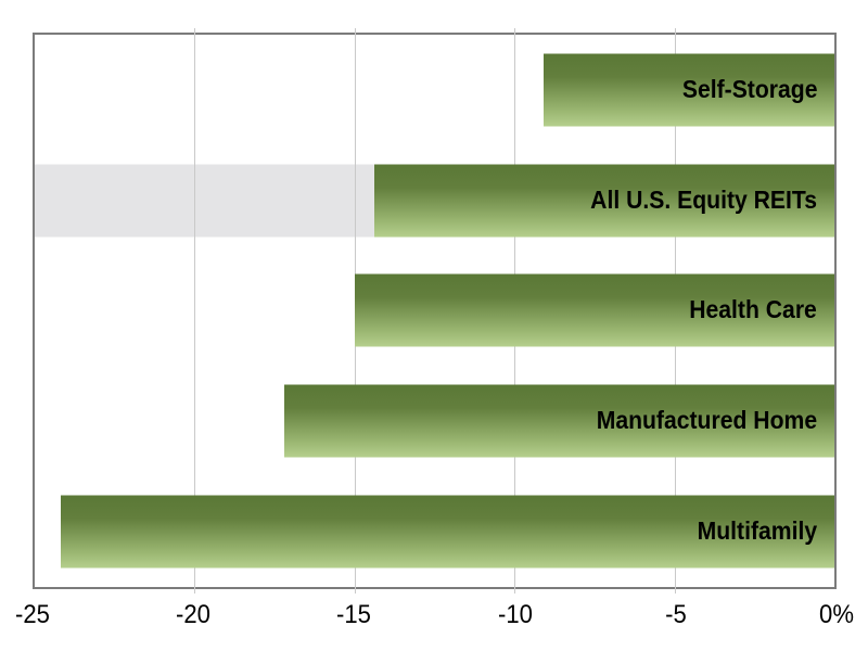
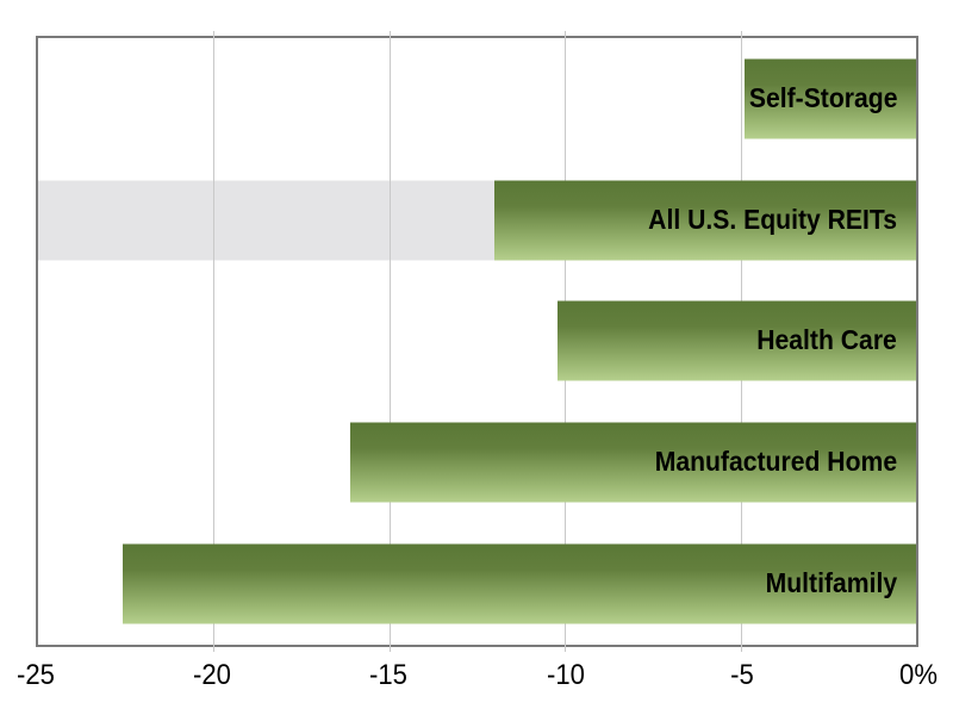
Self-Storage: -9.1% -> -4.9%
All U.S. Equity REITs: -14.4% -> -12.0%
Health Care: -15.0% -> -10.2%
Manufactured Home: -17.2% -> -16.1%
Multifamily: -24.2% -> -22.6%
